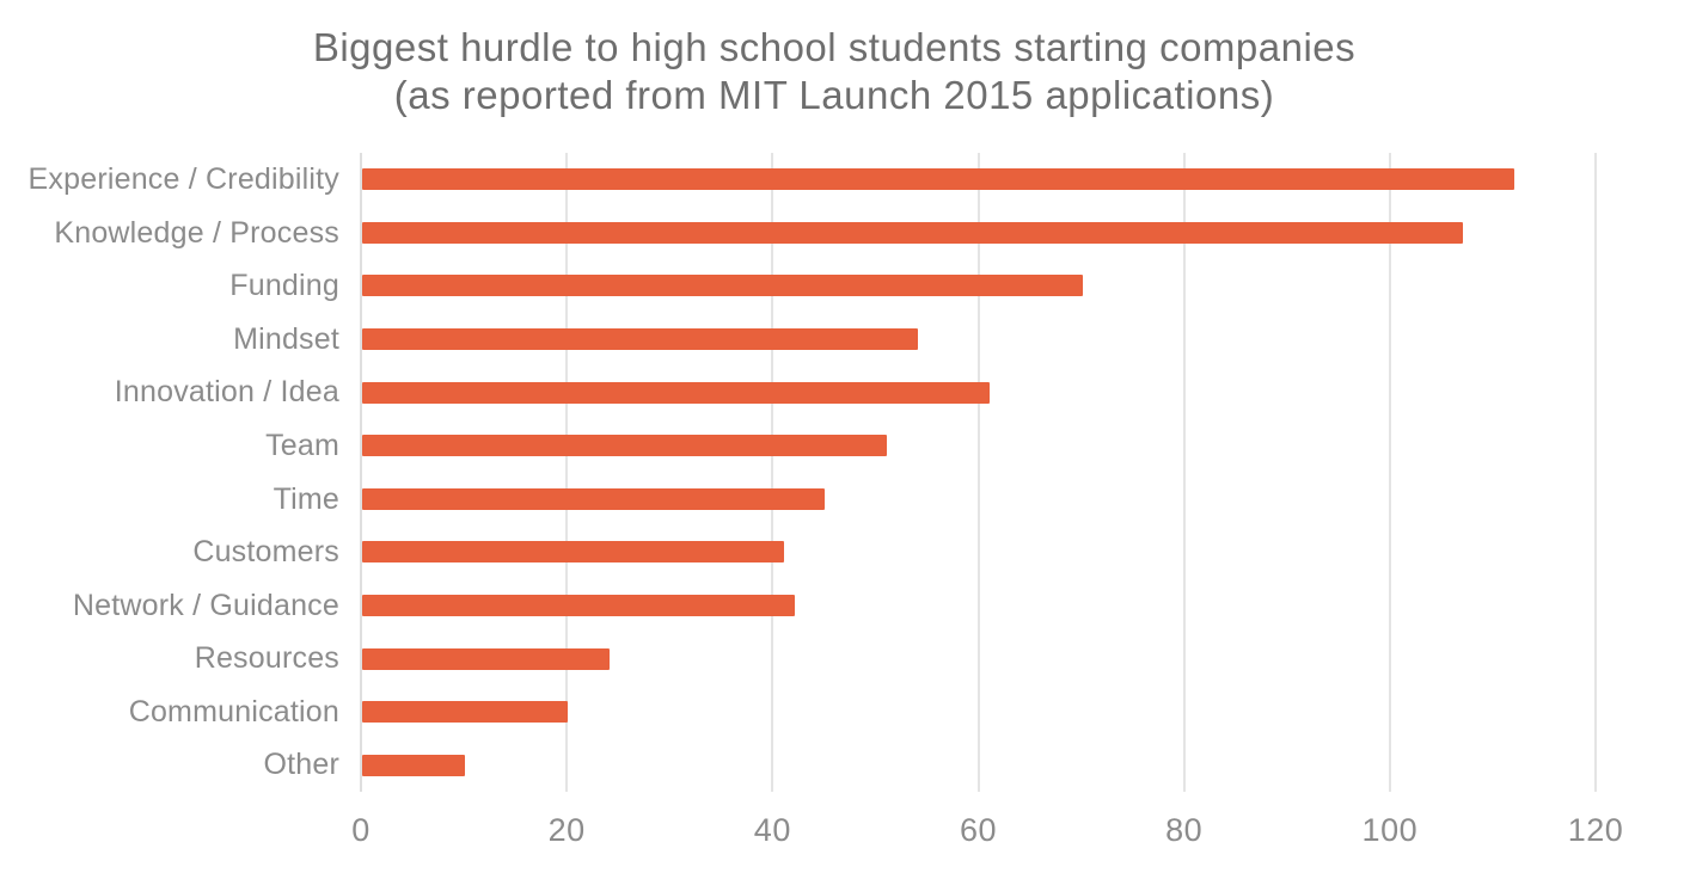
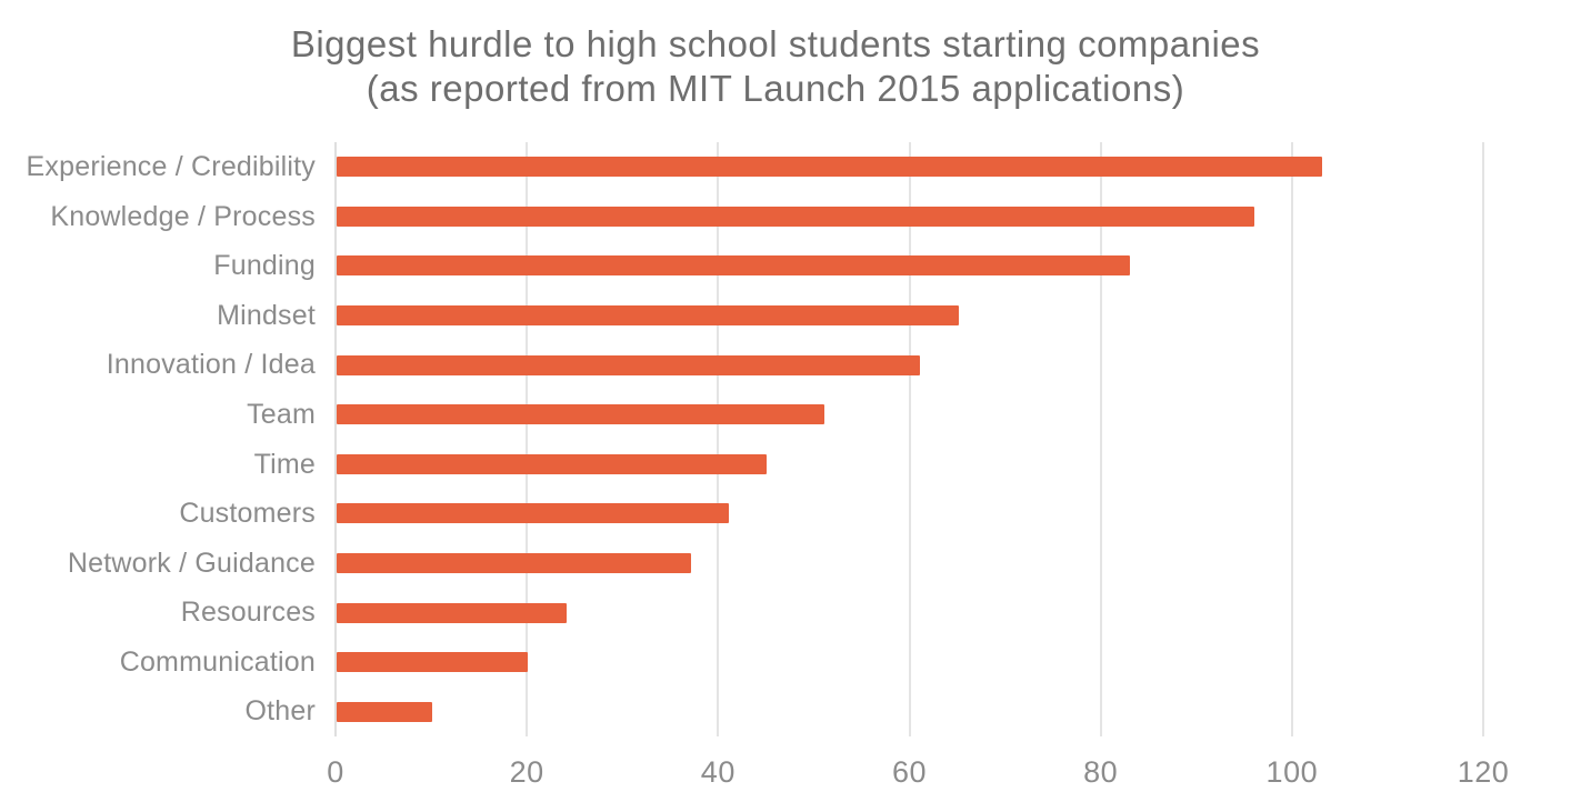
Experience / Credibility: 112 -> 103
Knowledge / Process: 107 -> 96
Funding: 70 -> 83
Mindset: 54 -> 65
Network / Guidance: 42 -> 37
